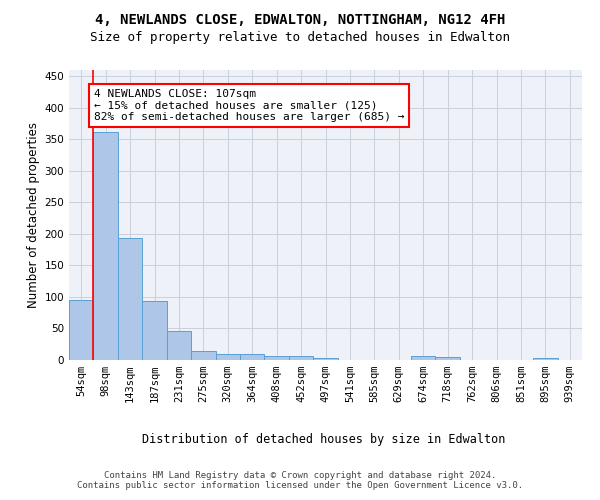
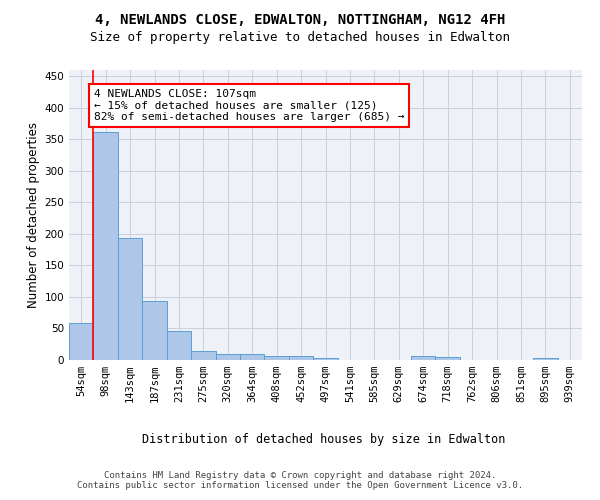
54sqm: 95 -> 58
